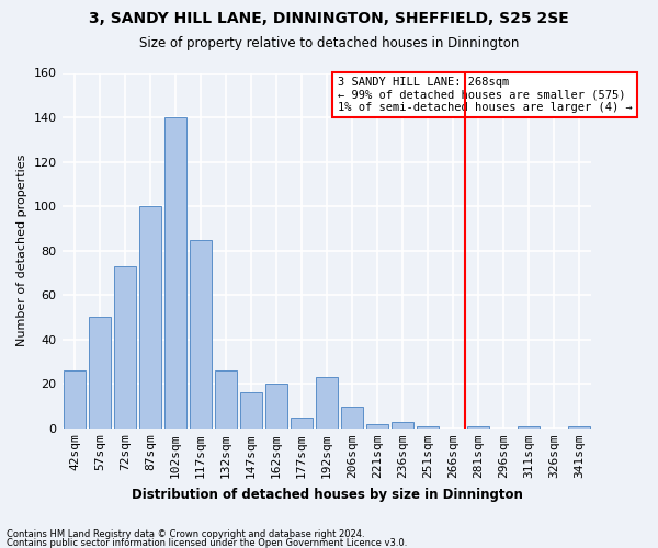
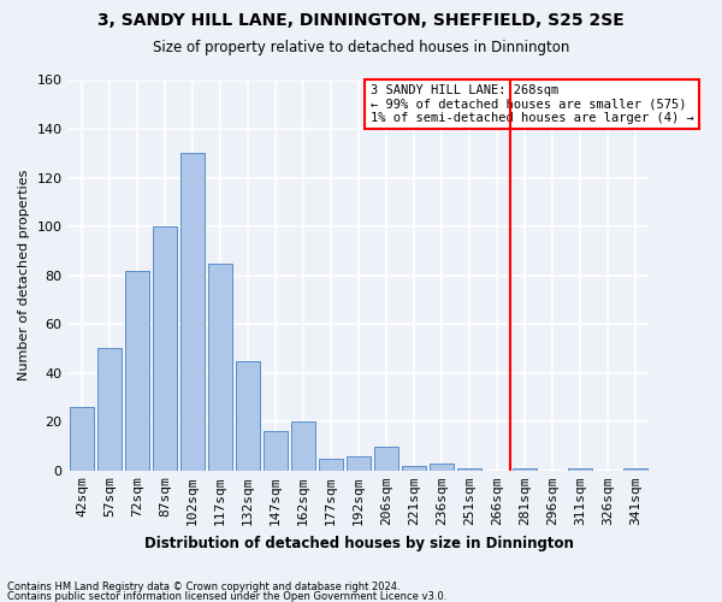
72sqm: 73 -> 82
102sqm: 140 -> 130
132sqm: 26 -> 45
192sqm: 23 -> 6
